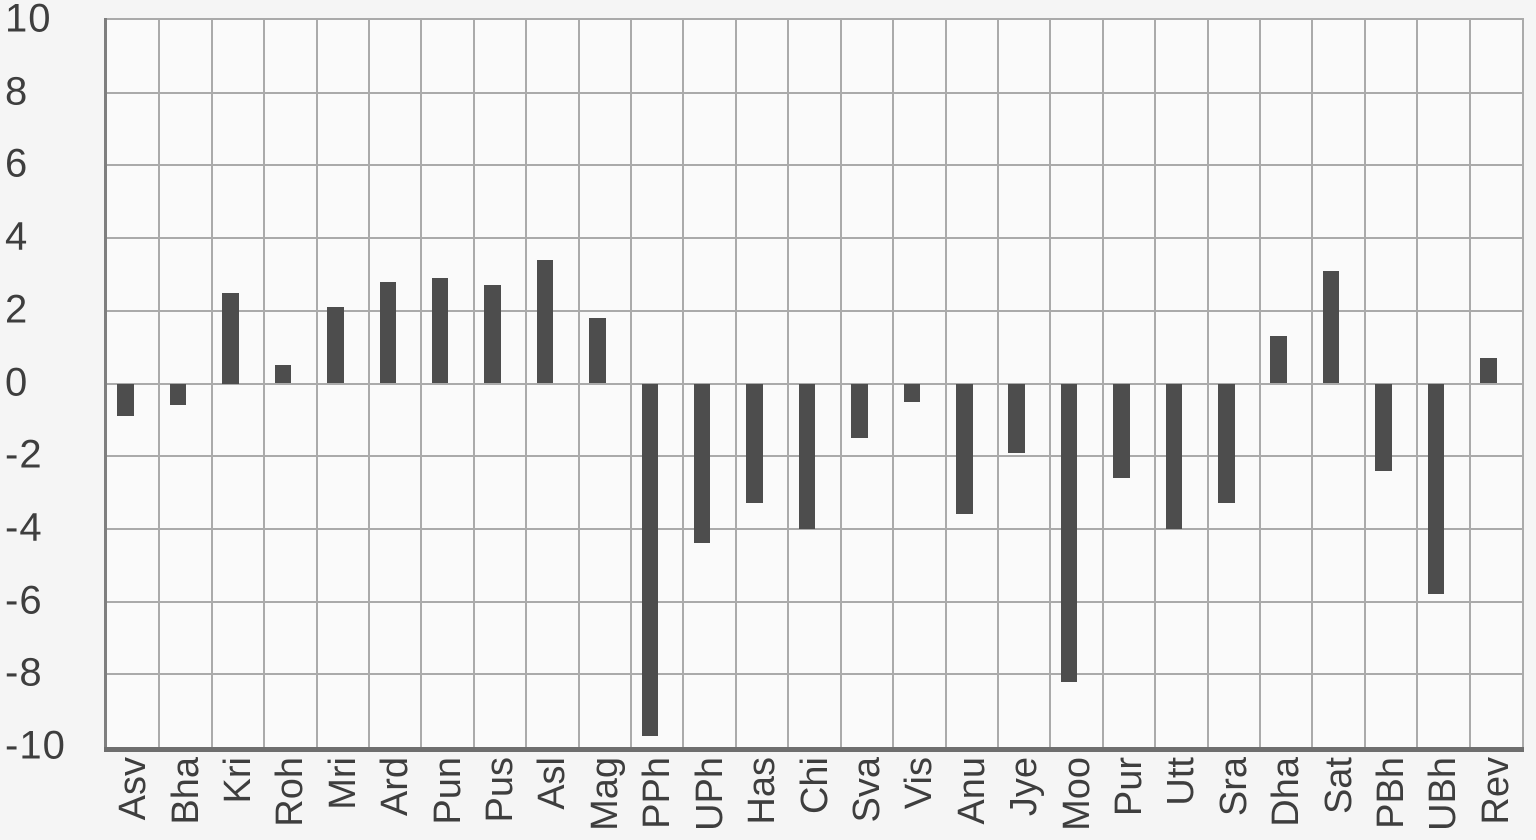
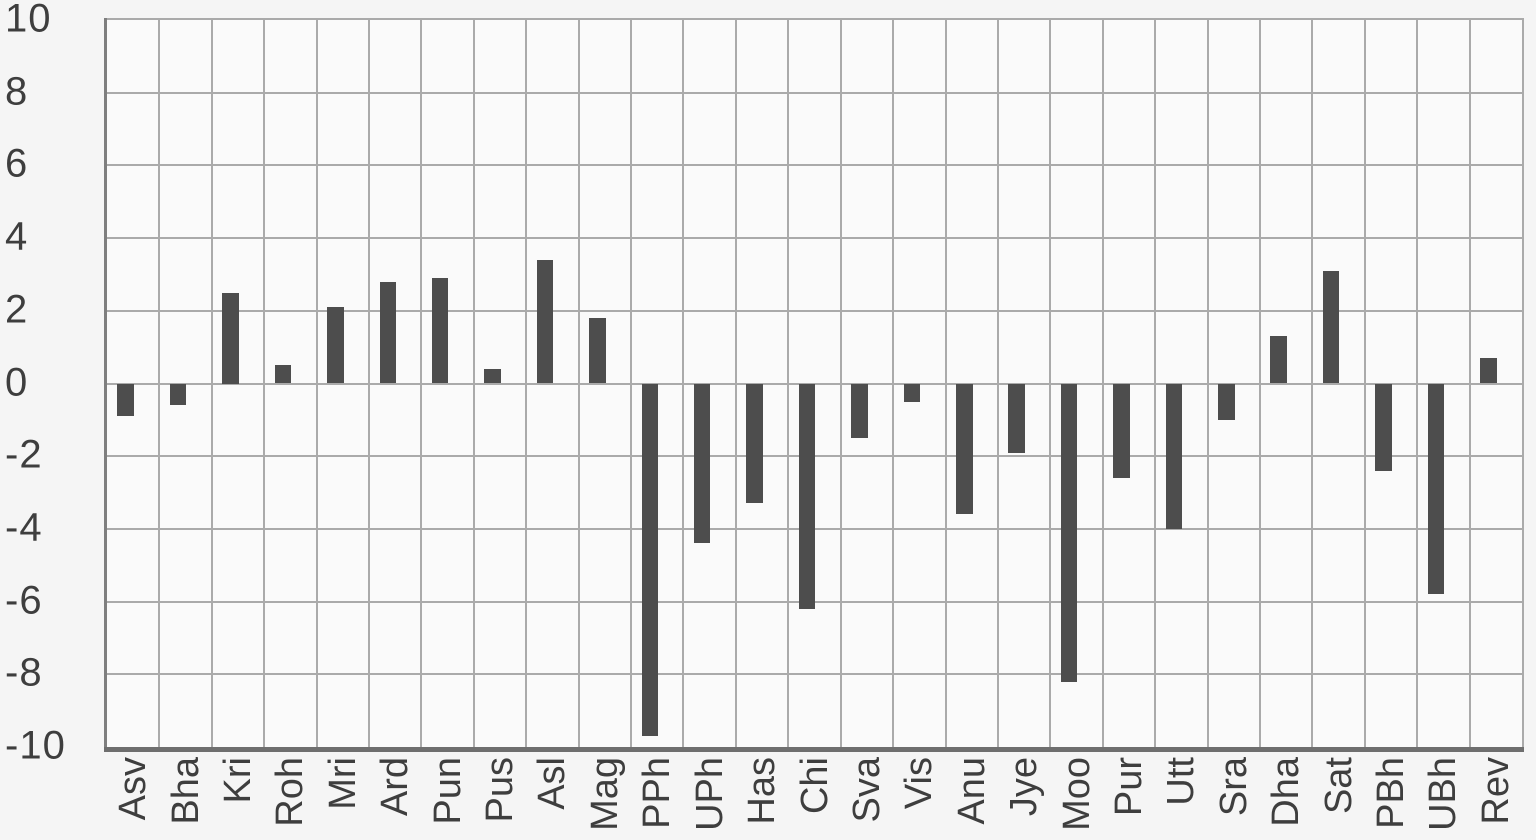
Pus: 2.7 -> 0.4
Chi: -4.0 -> -6.2
Sra: -3.3 -> -1.0
